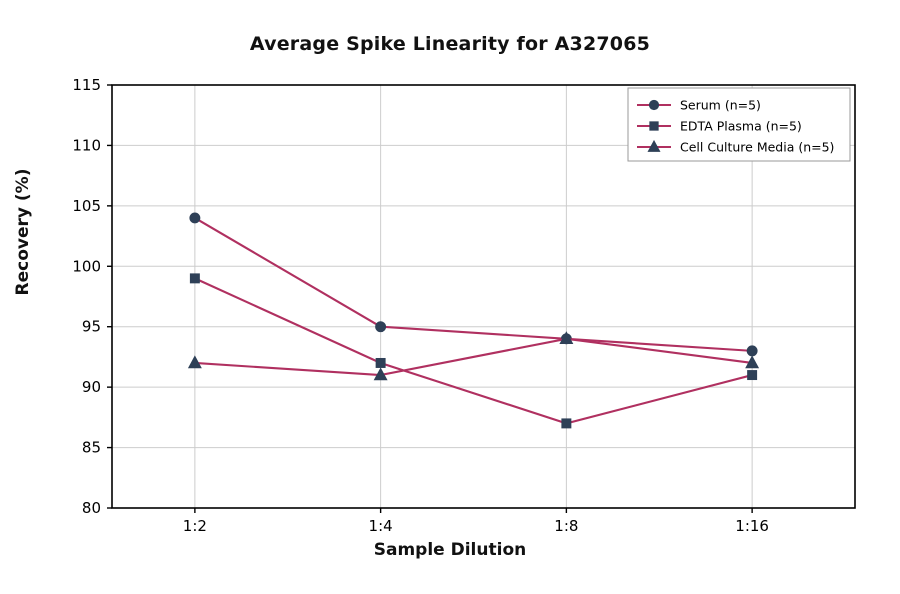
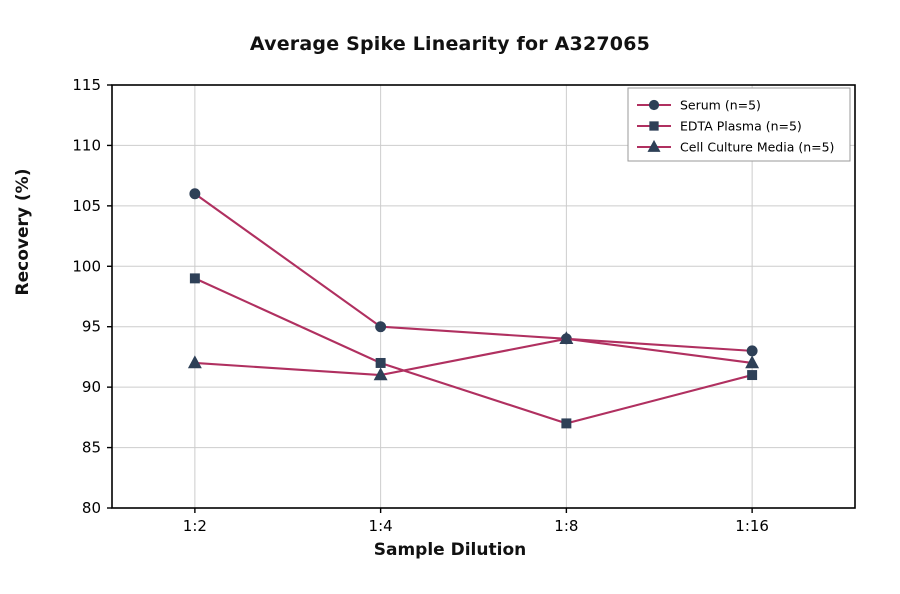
Serum (n=5)/1:2: 104 -> 106
